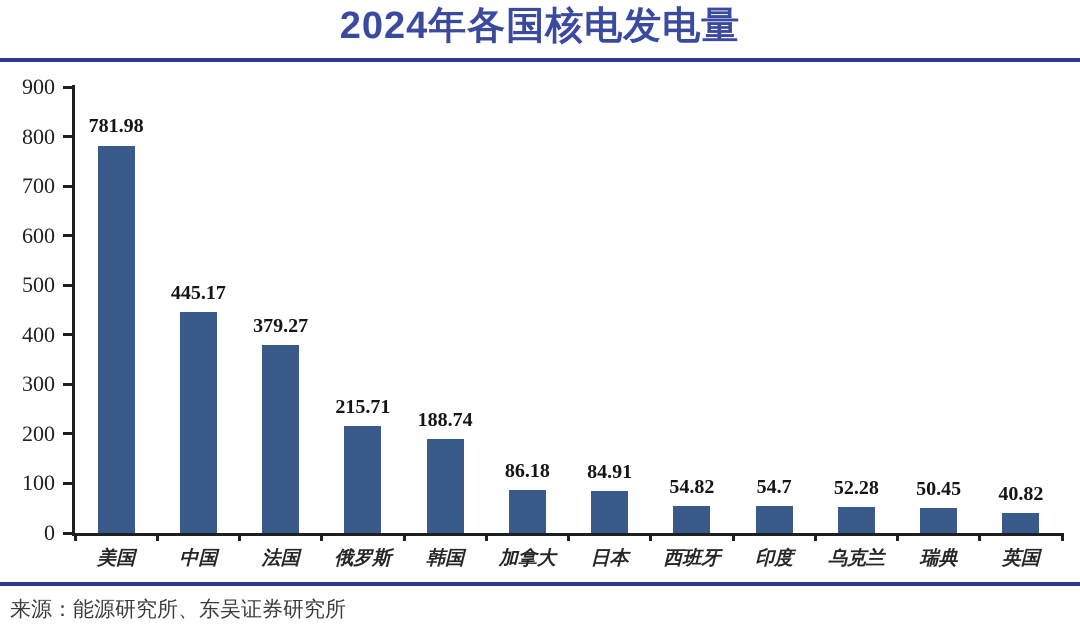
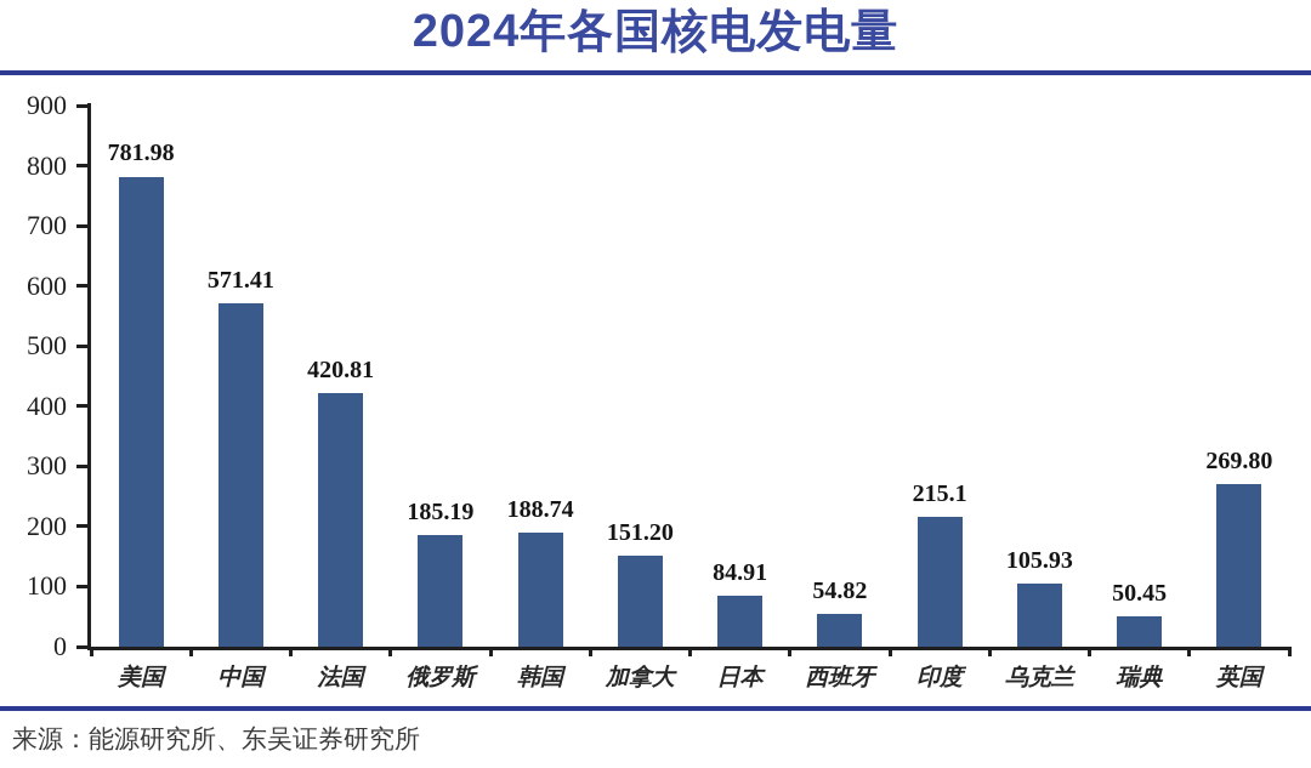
中国: 445.17 -> 571.41
法国: 379.27 -> 420.81
俄罗斯: 215.71 -> 185.19
加拿大: 86.18 -> 151.20
印度: 54.7 -> 215.1
乌克兰: 52.28 -> 105.93
英国: 40.82 -> 269.80
